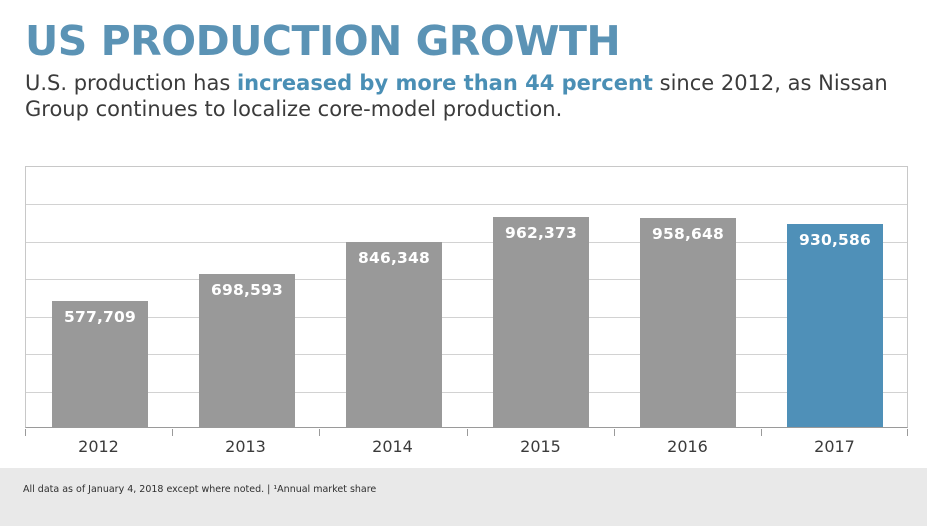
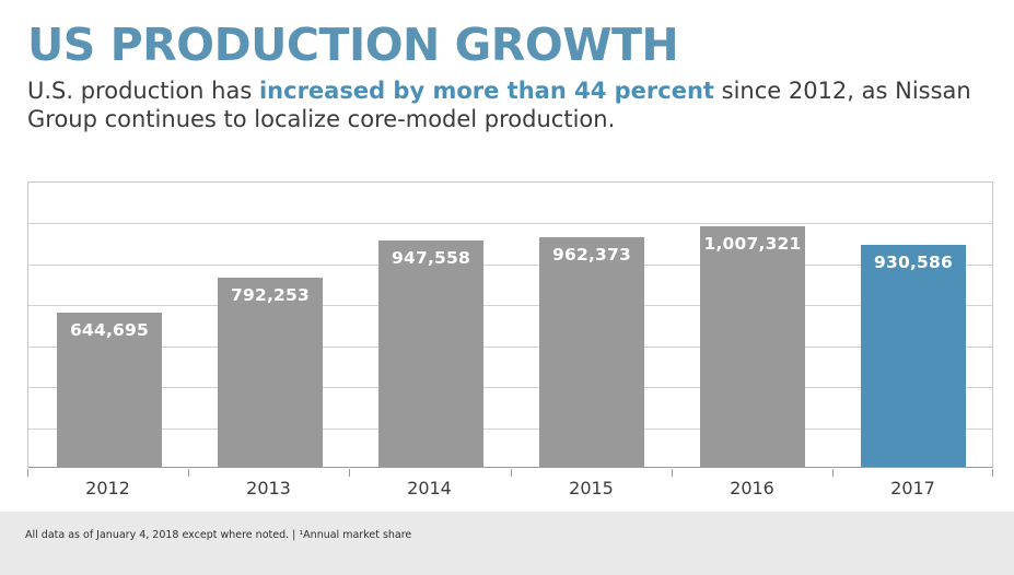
2012: 577,709 -> 644,695
2013: 698,593 -> 792,253
2014: 846,348 -> 947,558
2016: 958,648 -> 1,007,321
